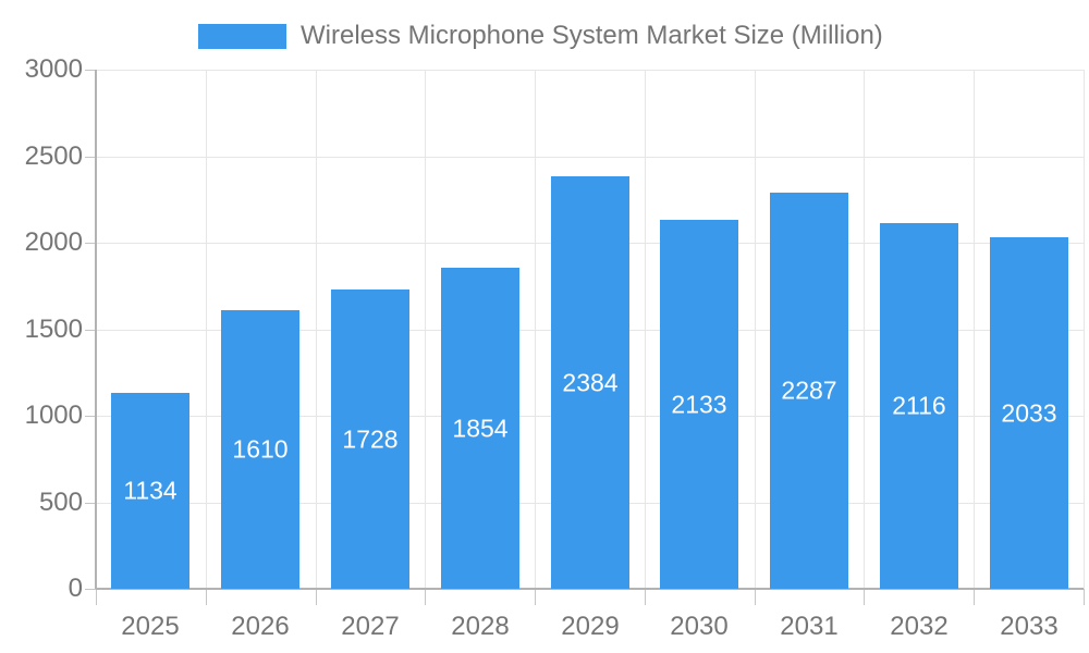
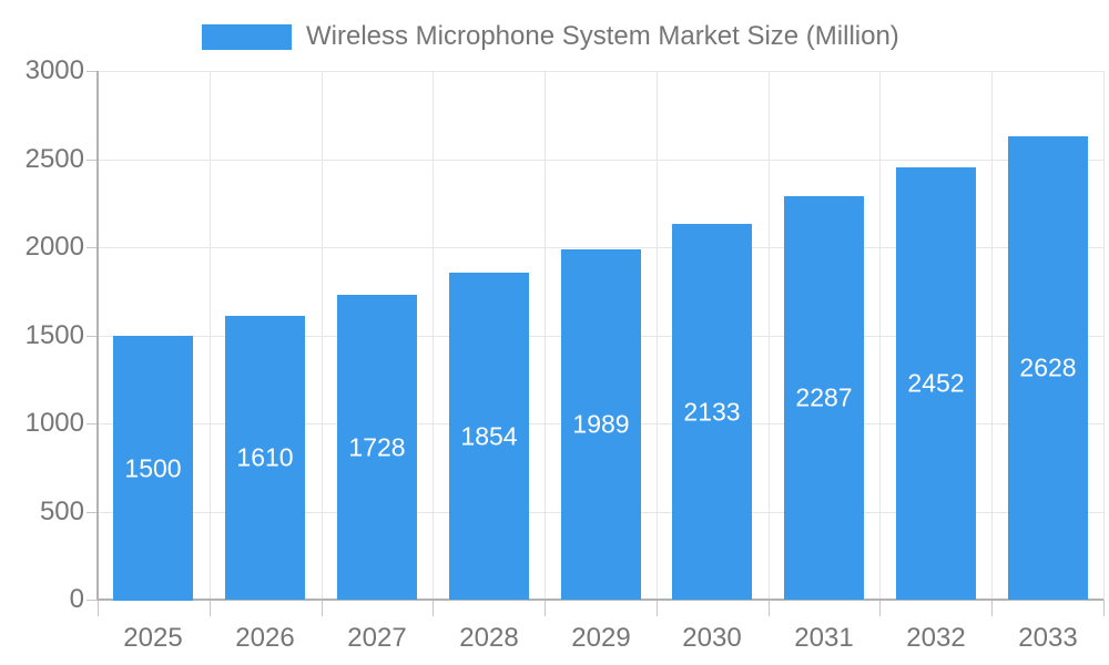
2025: 1134 -> 1500
2029: 2384 -> 1989
2032: 2116 -> 2452
2033: 2033 -> 2628
